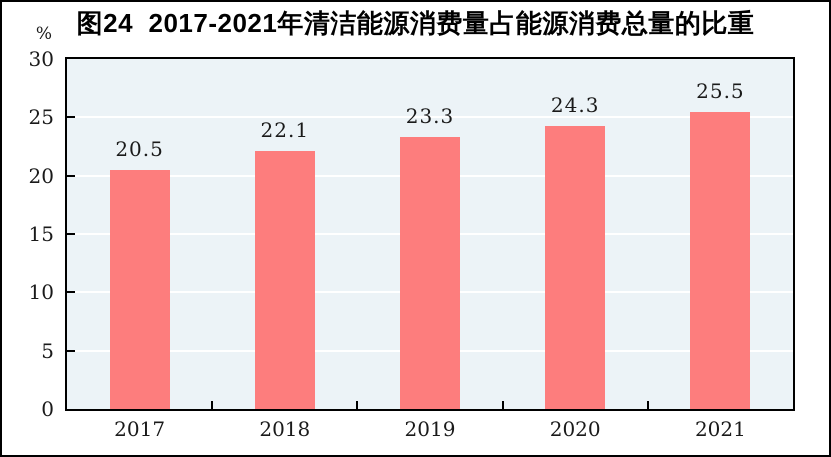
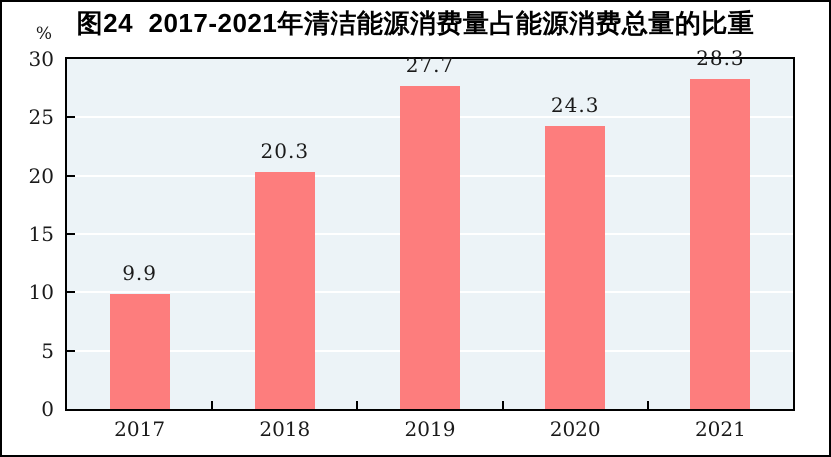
2017: 20.5 -> 9.9
2018: 22.1 -> 20.3
2019: 23.3 -> 27.7
2021: 25.5 -> 28.3
